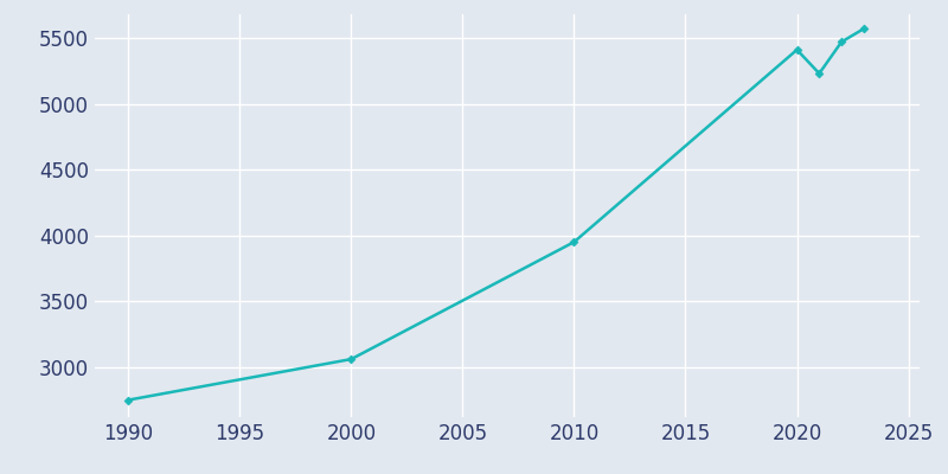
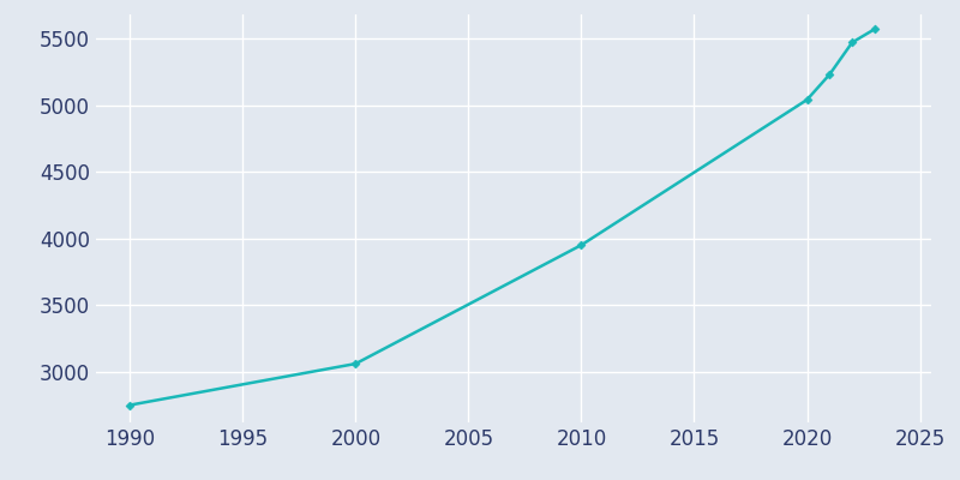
2020: 5410 -> 5040
